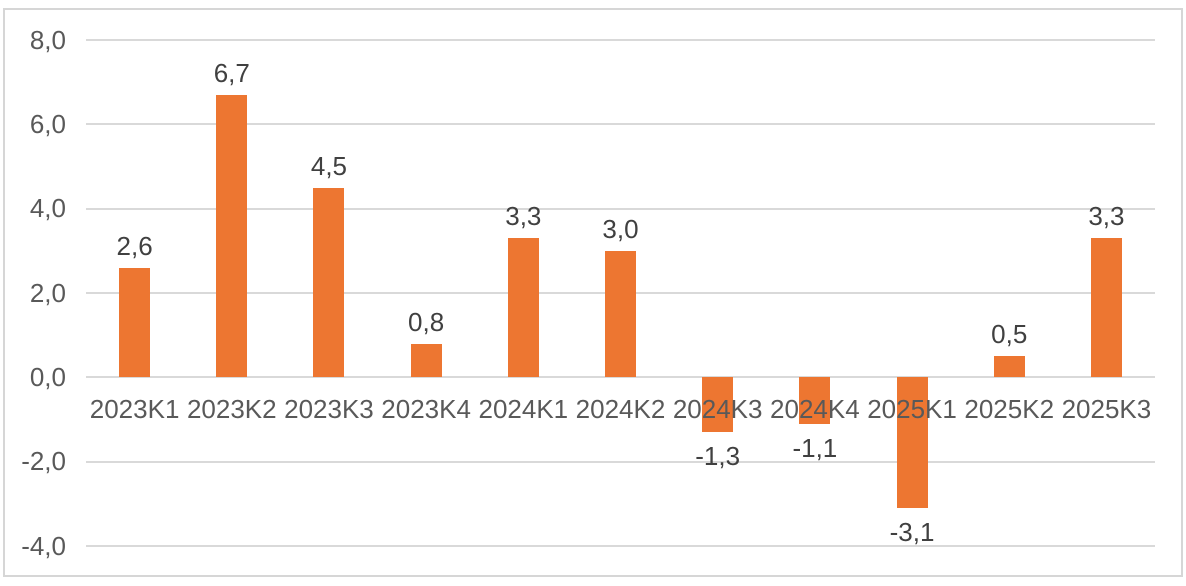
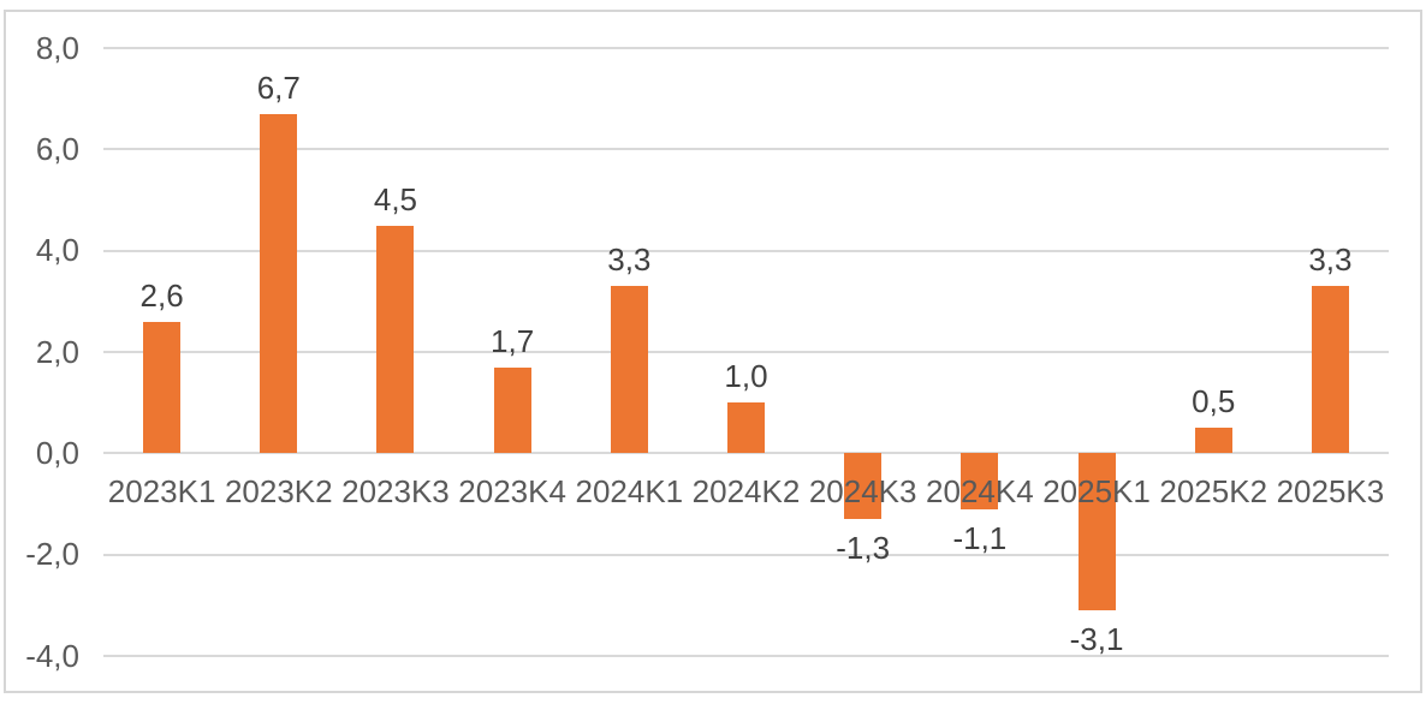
2023K4: 0,8 -> 1,7
2024K2: 3,0 -> 1,0
